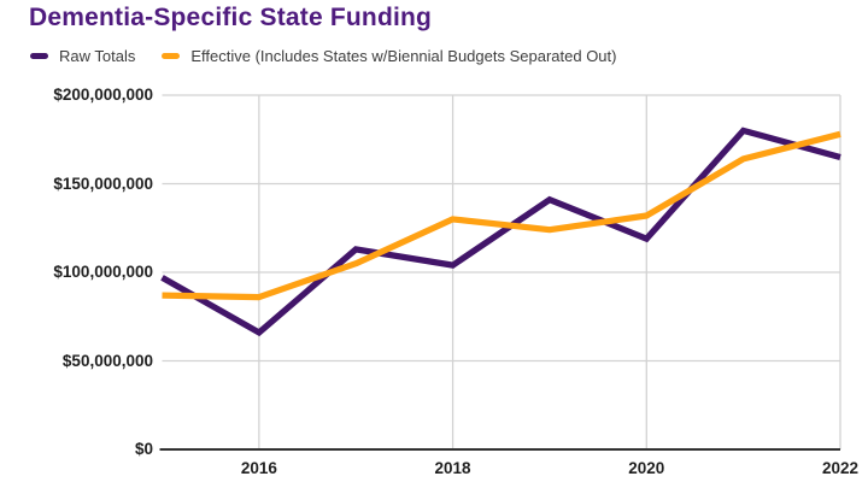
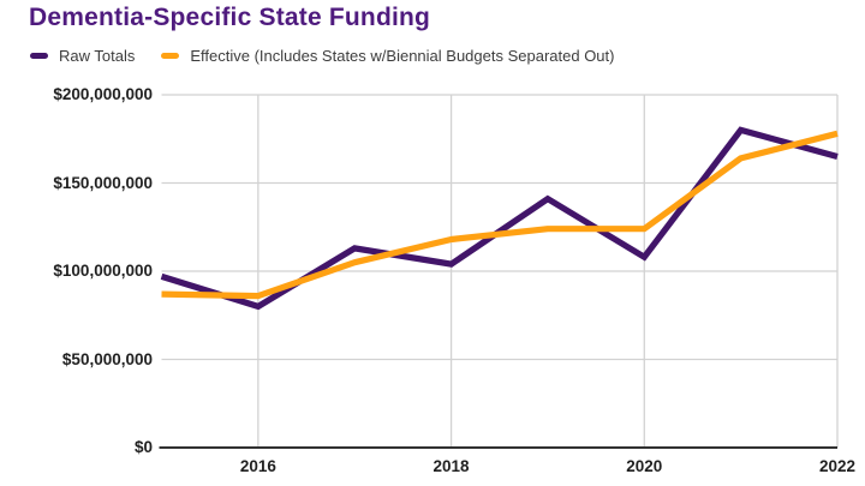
Raw Totals/2016: $66000000 -> $80000000
Effective (Includes States w/Biennial Budgets Separated Out)/2018: $130000000 -> $118000000
Raw Totals/2020: $119000000 -> $108000000
Effective (Includes States w/Biennial Budgets Separated Out)/2020: $132000000 -> $124000000
